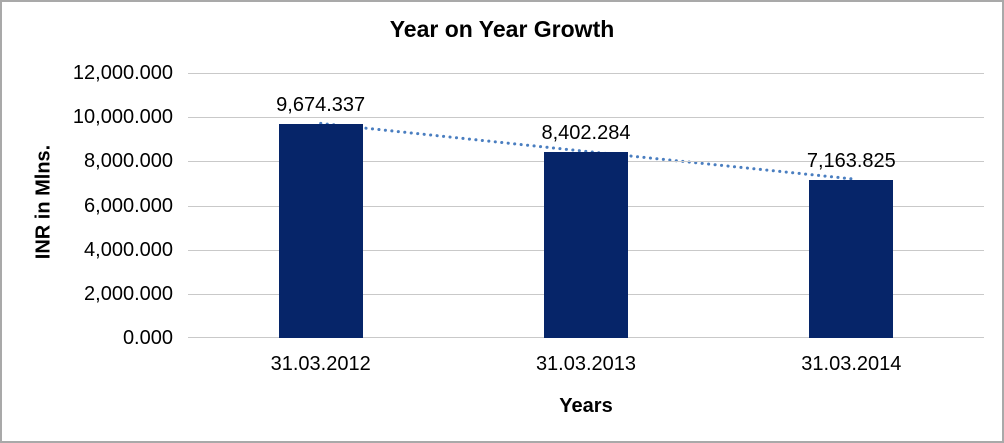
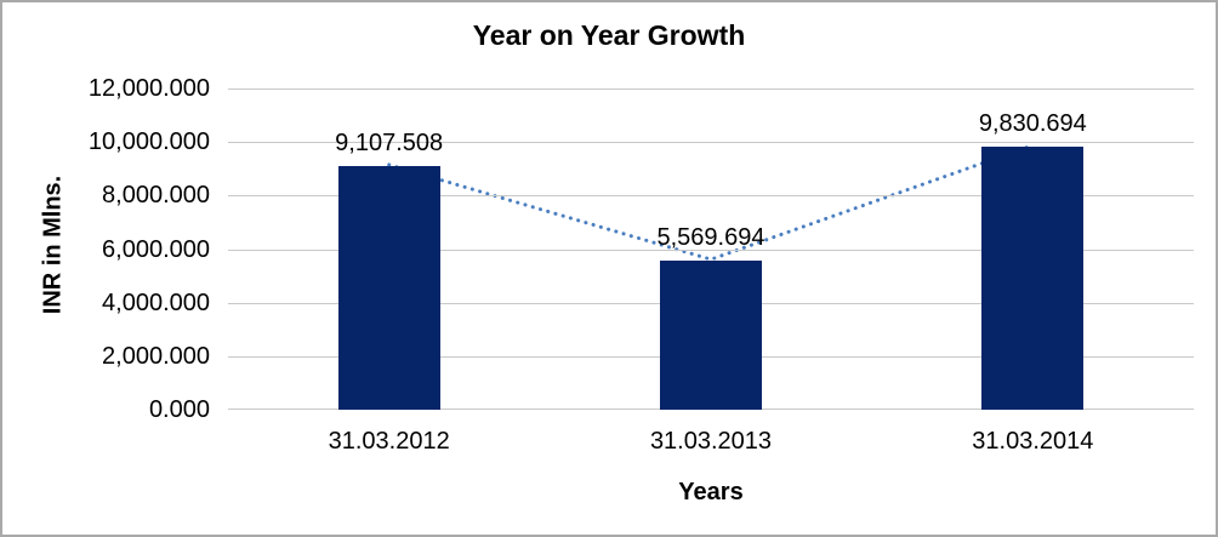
31.03.2012: 9,674.337 -> 9,107.508
31.03.2013: 8,402.284 -> 5,569.694
31.03.2014: 7,163.825 -> 9,830.694
